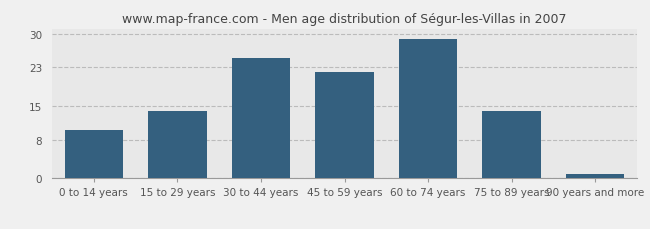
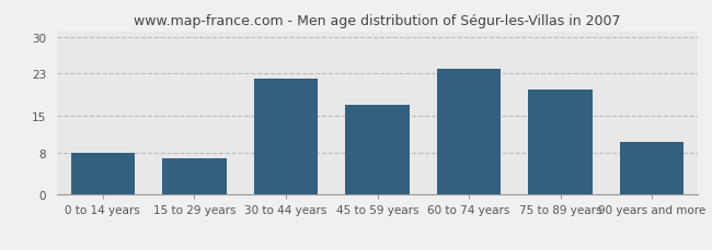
0 to 14 years: 10 -> 8
15 to 29 years: 14 -> 7
30 to 44 years: 25 -> 22
45 to 59 years: 22 -> 17
60 to 74 years: 29 -> 24
75 to 89 years: 14 -> 20
90 years and more: 1 -> 10
